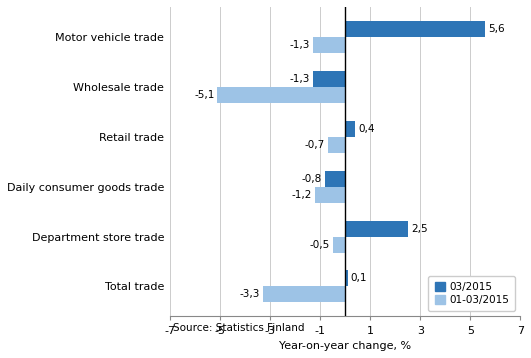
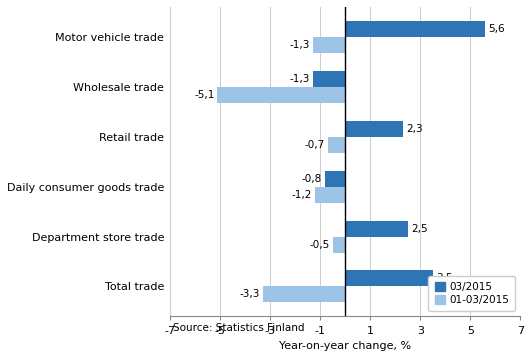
03/2015/Retail trade: 0,4 -> 2,3
03/2015/Total trade: 0,1 -> 3,5
